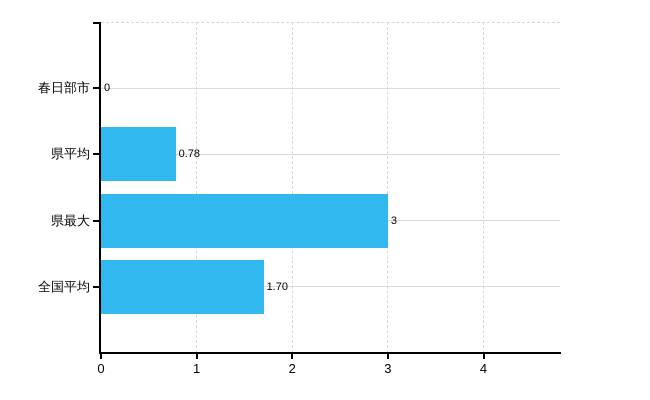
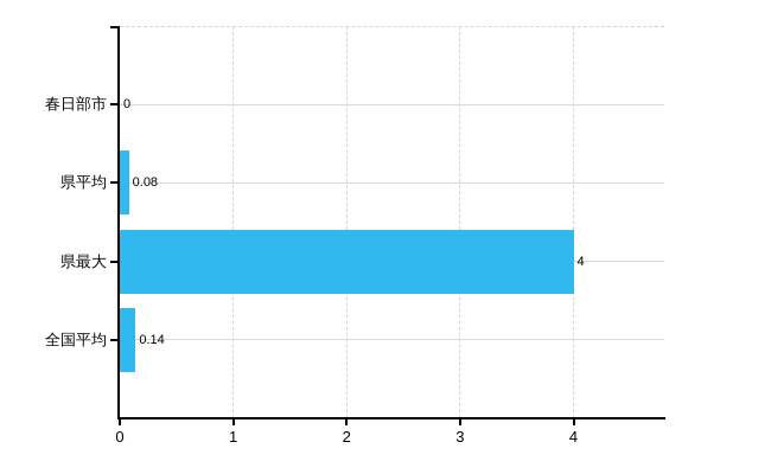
県平均: 0.78 -> 0.08
県最大: 3 -> 4
全国平均: 1.70 -> 0.14
